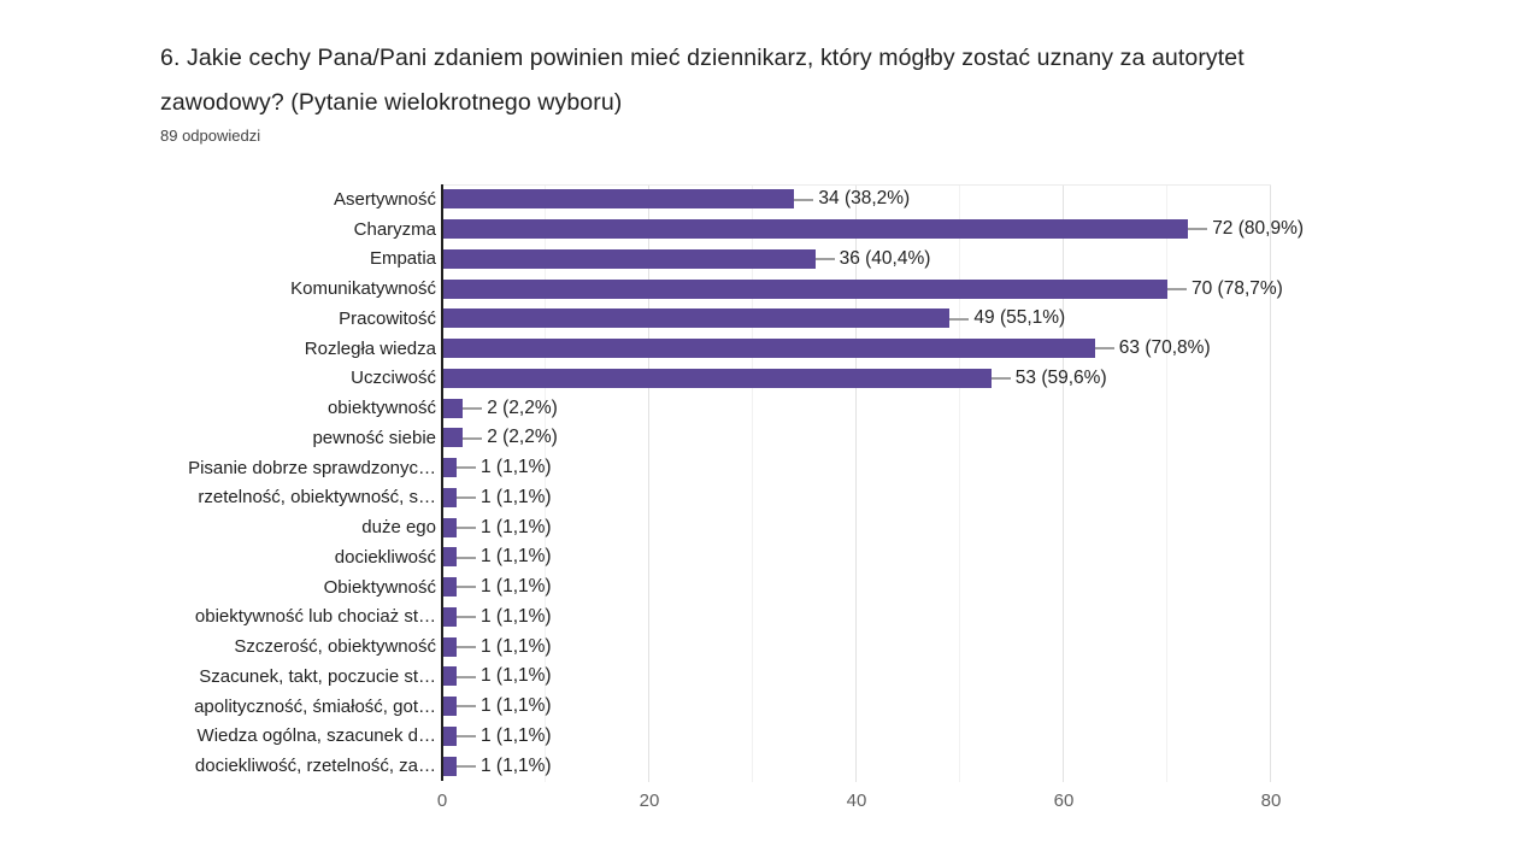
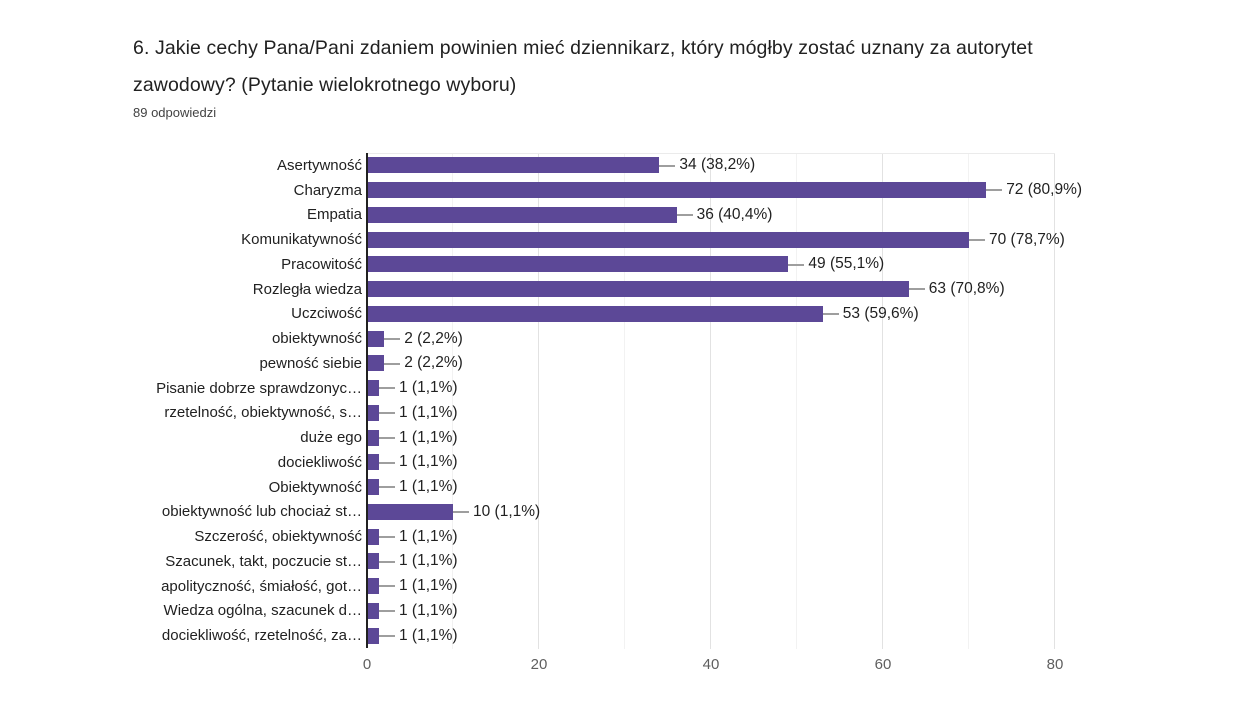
obiektywność lub chociaż st…: 1 -> 10
